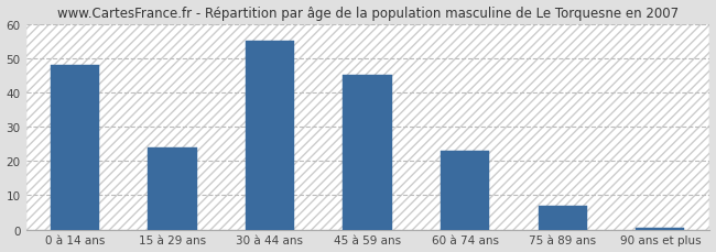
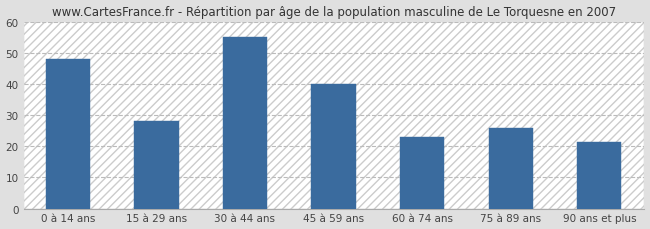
15 à 29 ans: 24.0 -> 28.0
45 à 59 ans: 45.0 -> 40.0
75 à 89 ans: 7.0 -> 26.0
90 ans et plus: 0.5 -> 21.5
